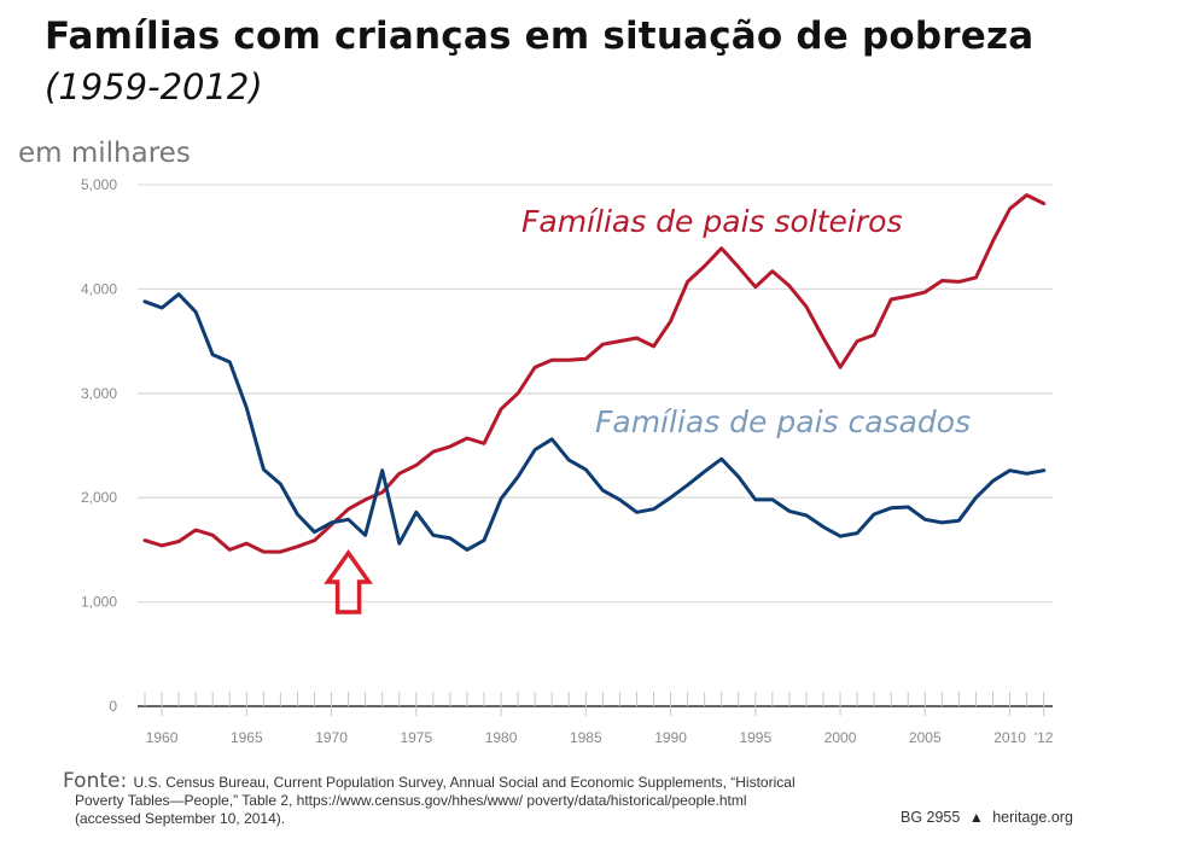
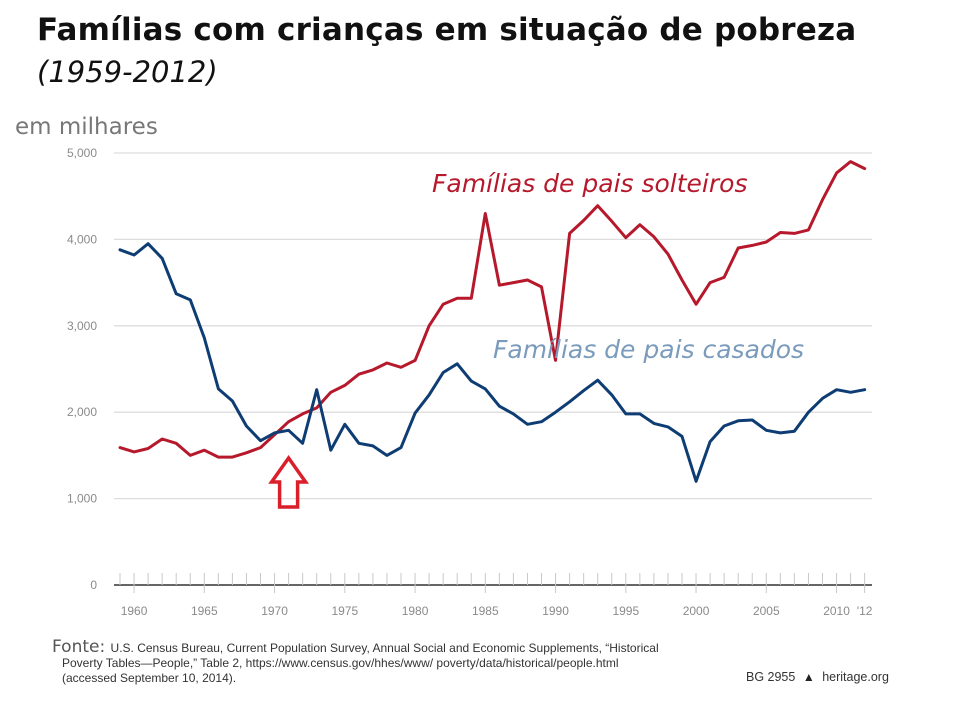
Famílias de pais solteiros/1980: 2800 -> 2600
Famílias de pais solteiros/1985: 3300 -> 4300
Famílias de pais solteiros/1990: 3700 -> 2600
Famílias de pais casados/2000: 1600 -> 1200
